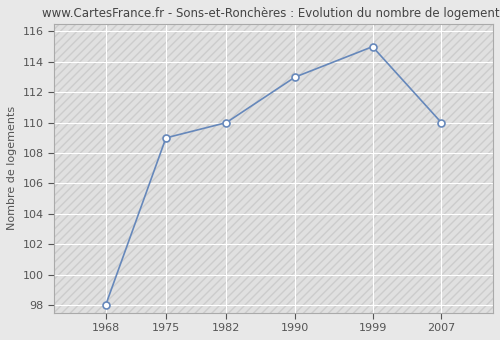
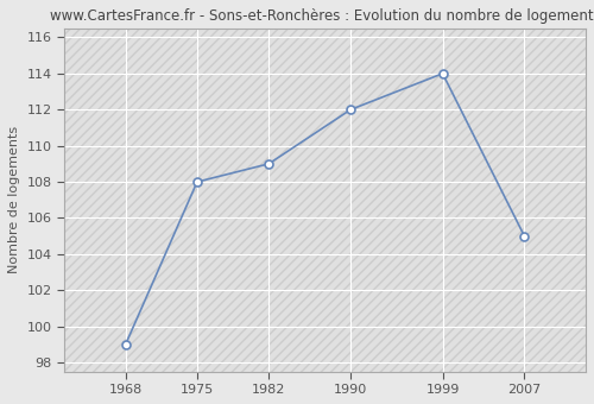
1968: 98 -> 99
1975: 109 -> 108
1982: 110 -> 109
1990: 113 -> 112
1999: 115 -> 114
2007: 110 -> 105
